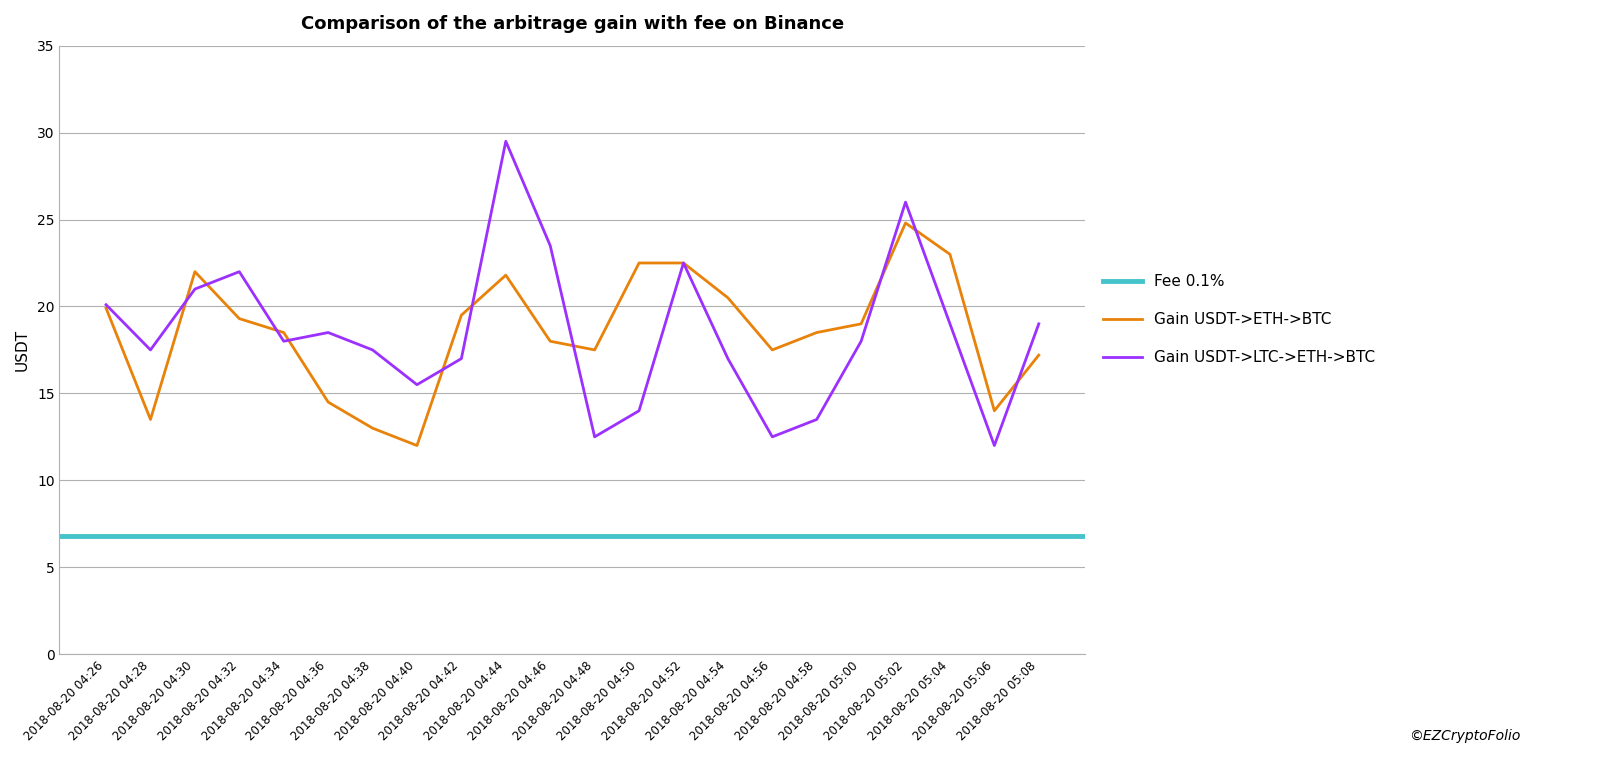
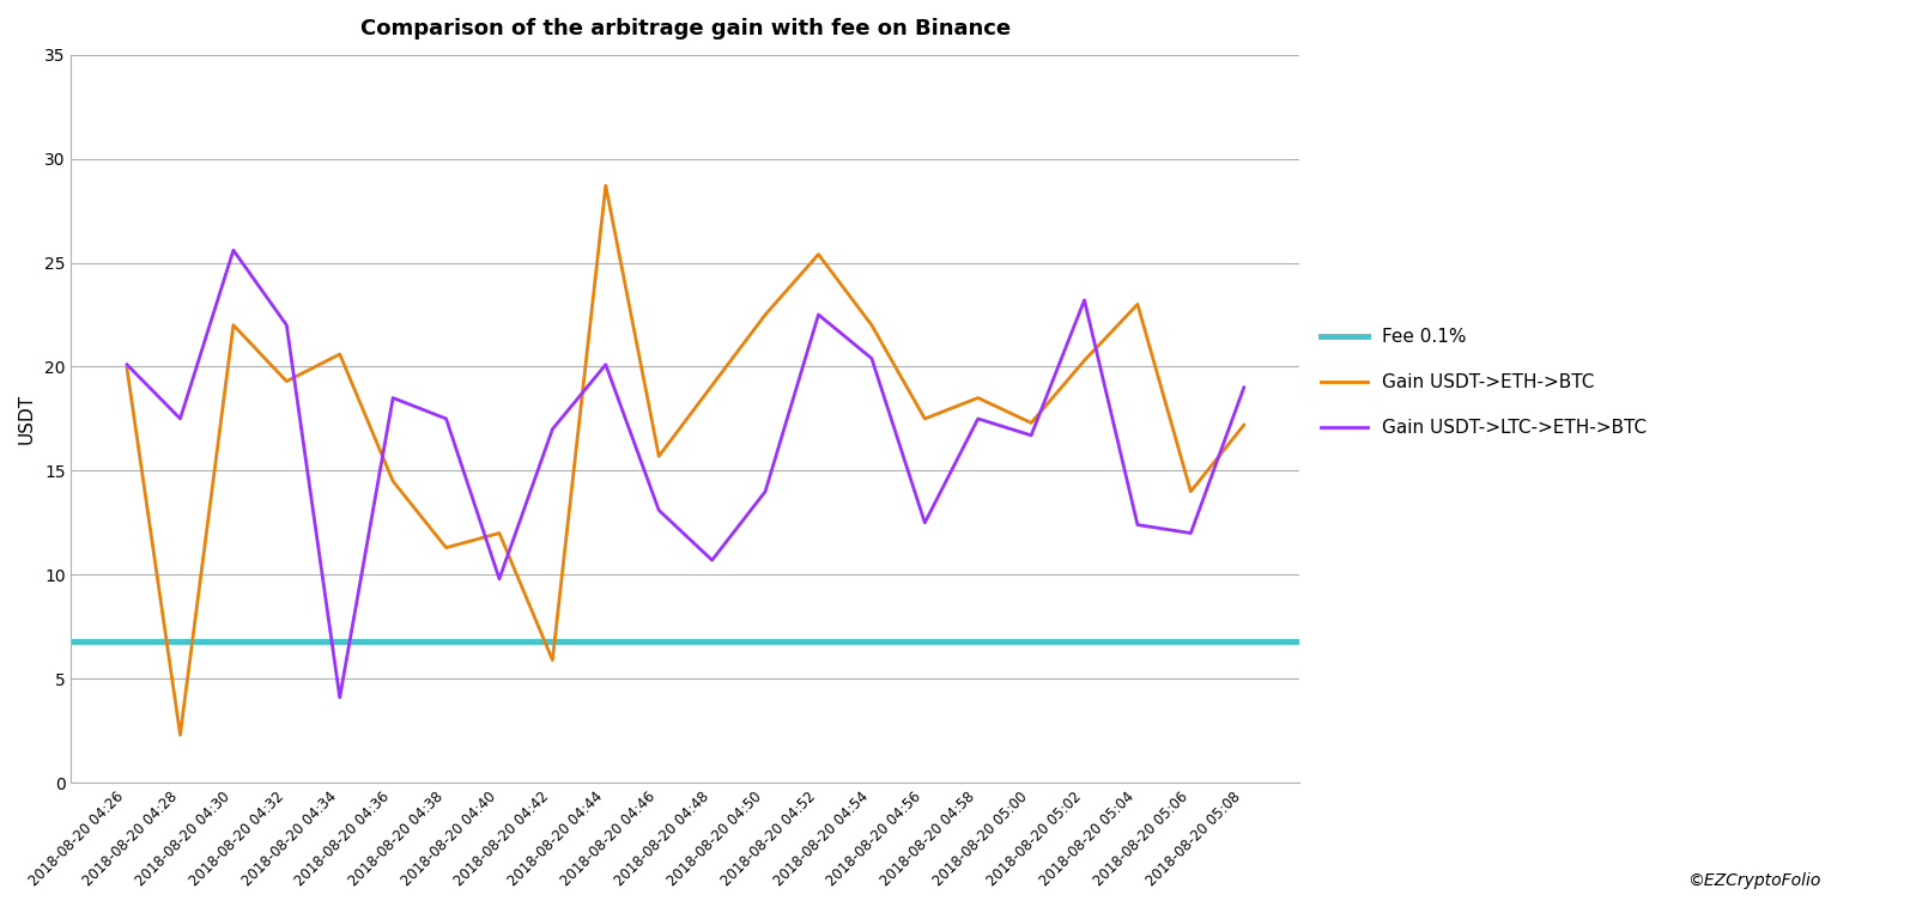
Gain USDT->ETH->BTC/2018-08-20 04:28: 13.5 -> 2.3
Gain USDT->LTC->ETH->BTC/2018-08-20 04:30: 21.0 -> 25.6
Gain USDT->ETH->BTC/2018-08-20 04:34: 18.5 -> 20.6
Gain USDT->LTC->ETH->BTC/2018-08-20 04:34: 18.0 -> 4.1
Gain USDT->ETH->BTC/2018-08-20 04:38: 13.0 -> 11.3
Gain USDT->LTC->ETH->BTC/2018-08-20 04:40: 15.5 -> 9.8
Gain USDT->ETH->BTC/2018-08-20 04:42: 19.5 -> 5.9
Gain USDT->ETH->BTC/2018-08-20 04:44: 21.8 -> 28.7
Gain USDT->LTC->ETH->BTC/2018-08-20 04:44: 29.5 -> 20.1
Gain USDT->ETH->BTC/2018-08-20 04:46: 18.0 -> 15.7
Gain USDT->LTC->ETH->BTC/2018-08-20 04:46: 23.5 -> 13.1
Gain USDT->ETH->BTC/2018-08-20 04:48: 17.5 -> 19.1
Gain USDT->LTC->ETH->BTC/2018-08-20 04:48: 12.5 -> 10.7
Gain USDT->ETH->BTC/2018-08-20 04:52: 22.5 -> 25.4
Gain USDT->ETH->BTC/2018-08-20 04:54: 20.5 -> 22.0
Gain USDT->LTC->ETH->BTC/2018-08-20 04:54: 17.0 -> 20.4
Gain USDT->LTC->ETH->BTC/2018-08-20 04:58: 13.5 -> 17.5
Gain USDT->ETH->BTC/2018-08-20 05:00: 19.0 -> 17.3
Gain USDT->LTC->ETH->BTC/2018-08-20 05:00: 18.0 -> 16.7
Gain USDT->ETH->BTC/2018-08-20 05:02: 24.8 -> 20.3
Gain USDT->LTC->ETH->BTC/2018-08-20 05:02: 26.0 -> 23.2
Gain USDT->LTC->ETH->BTC/2018-08-20 05:04: 19.0 -> 12.4
